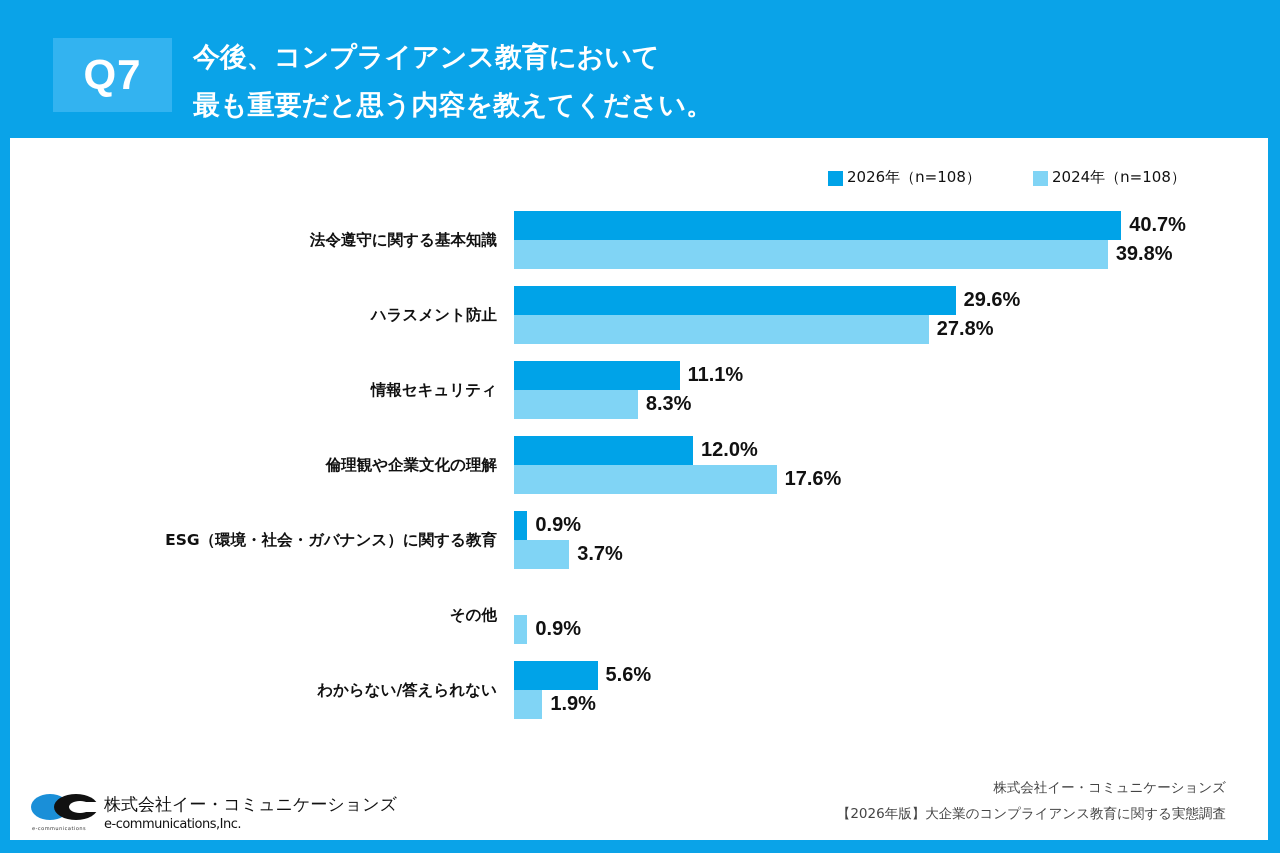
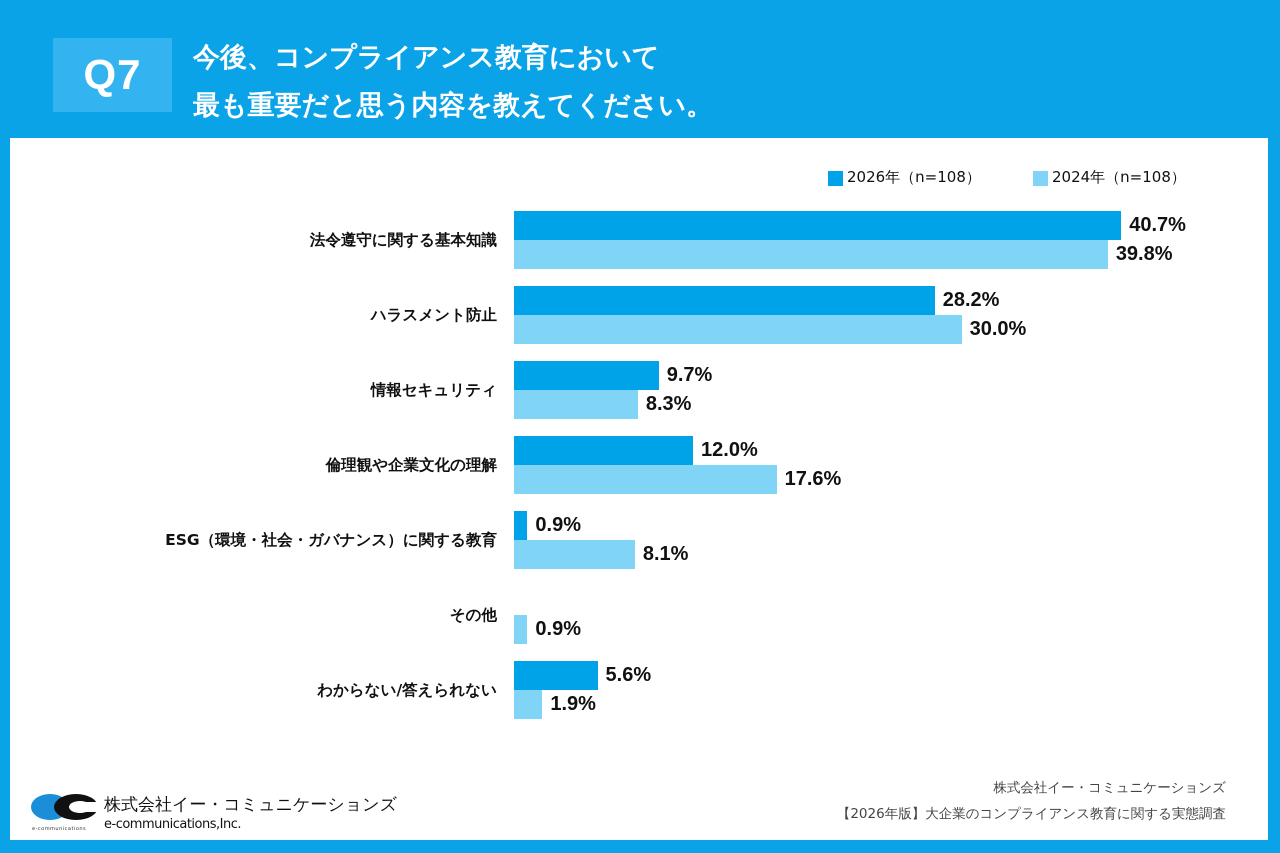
2026年（n=108）/ハラスメント防止: 29.6% -> 28.2%
2024年（n=108）/ハラスメント防止: 27.8% -> 30.0%
2026年（n=108）/情報セキュリティ: 11.1% -> 9.7%
2024年（n=108）/ESG（環境・社会・ガバナンス）に関する教育: 3.7% -> 8.1%
